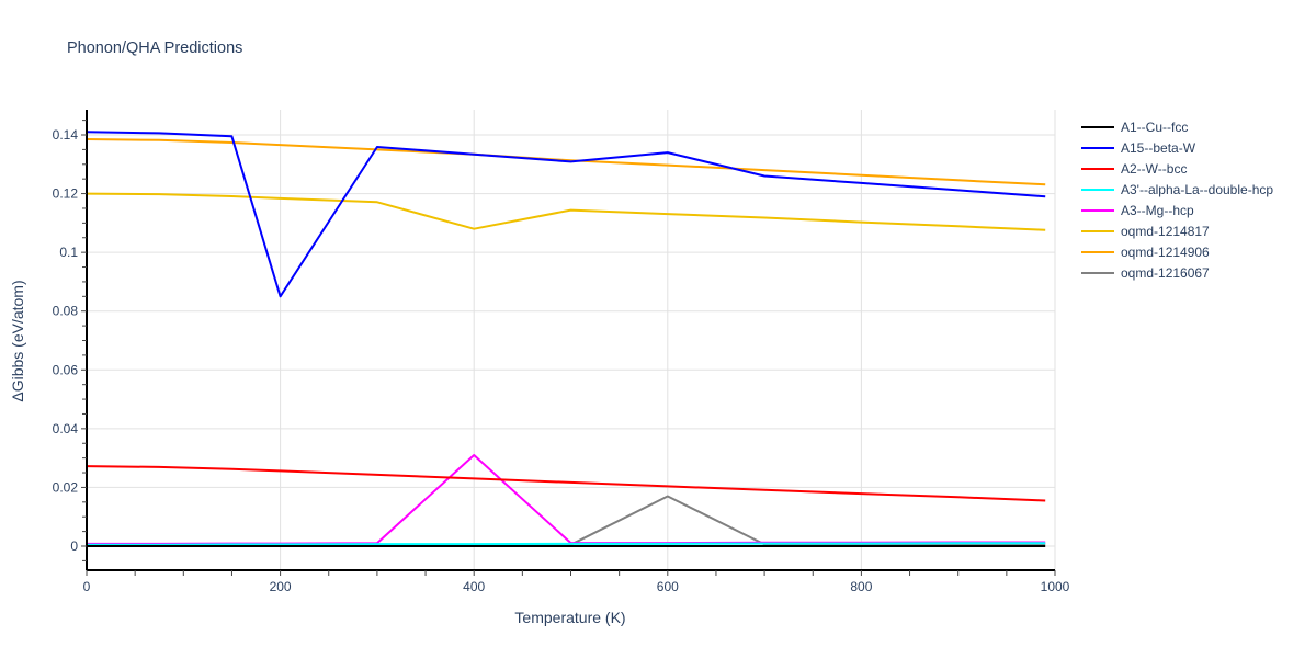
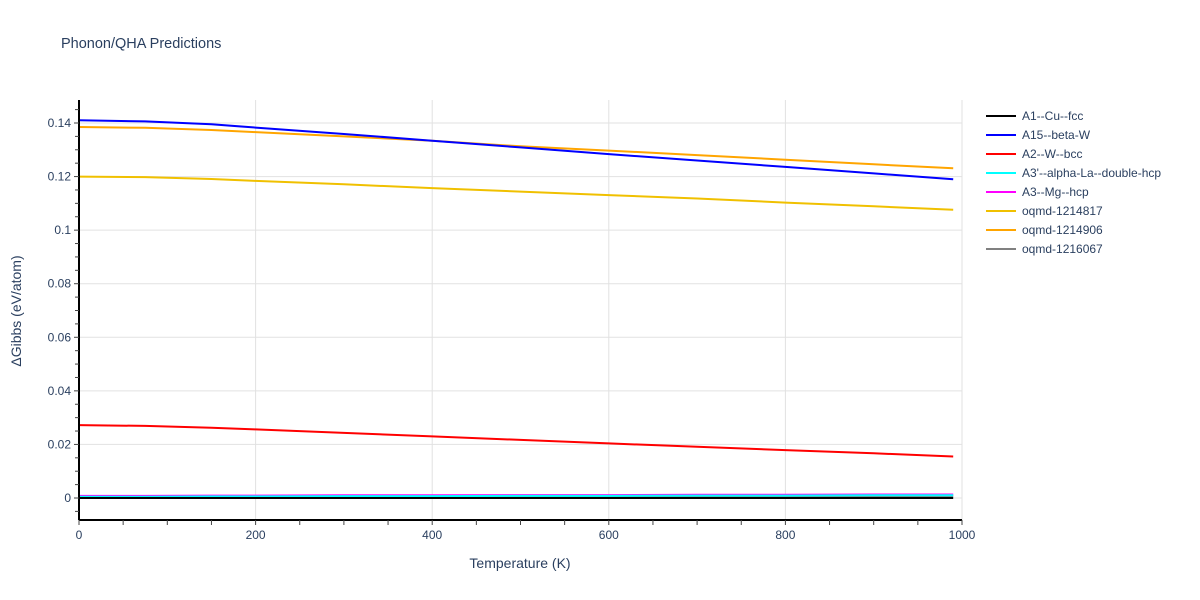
A15--beta-W/200: 0.085 -> 0.138
A3--Mg--hcp/400: 0.031 -> 0.001
oqmd-1214817/400: 0.108 -> 0.116
A15--beta-W/600: 0.134 -> 0.128
oqmd-1216067/600: 0.017 -> 0.001
